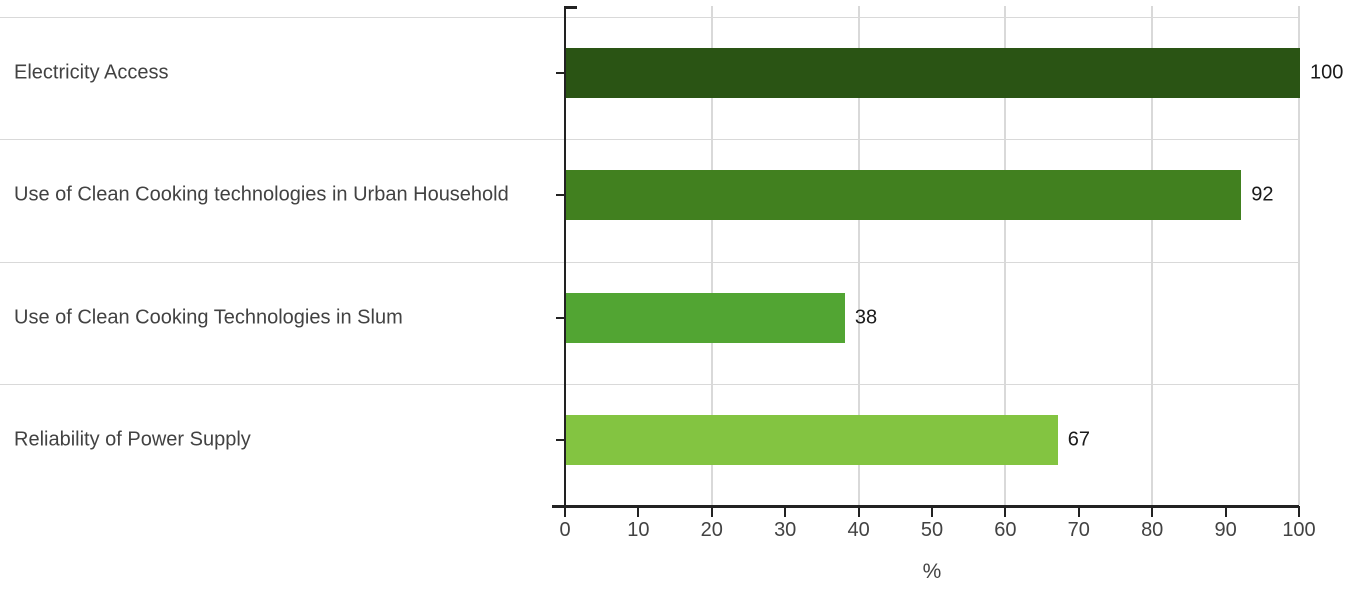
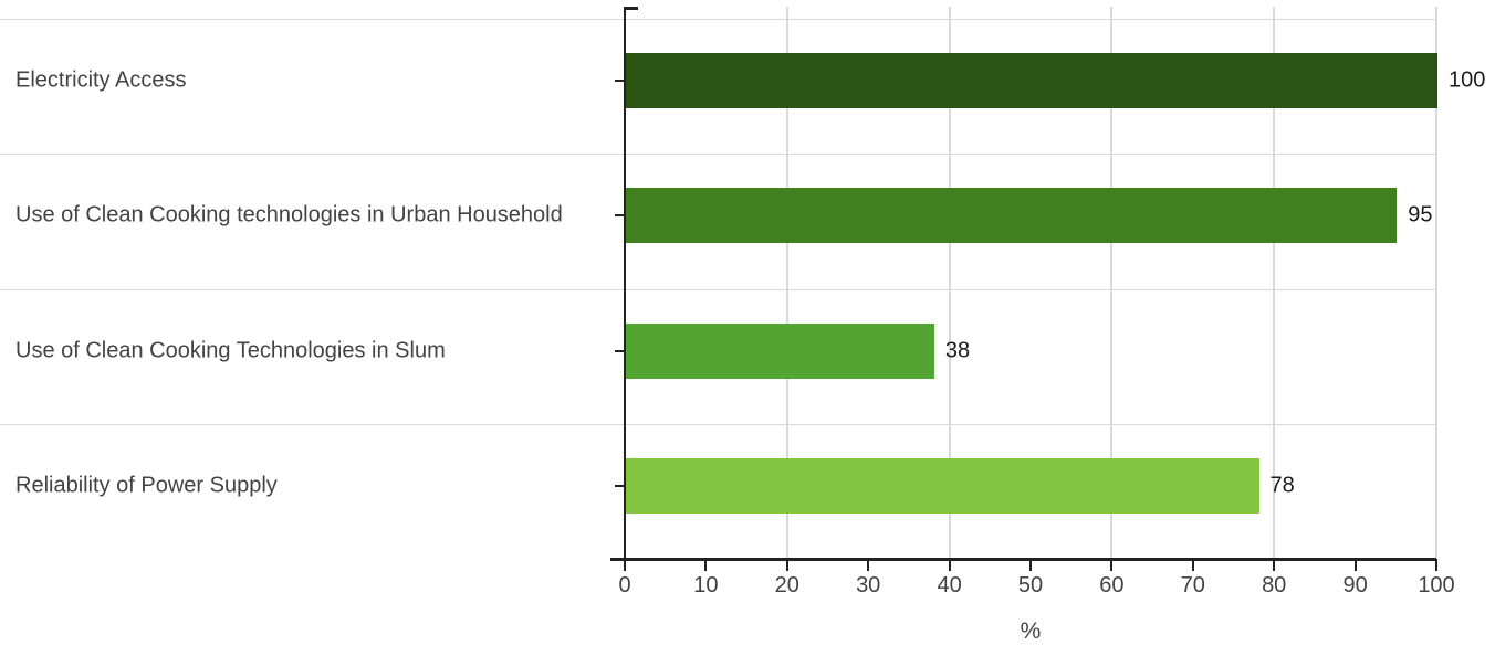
Use of Clean Cooking technologies in Urban Household: 92 -> 95
Reliability of Power Supply: 67 -> 78
